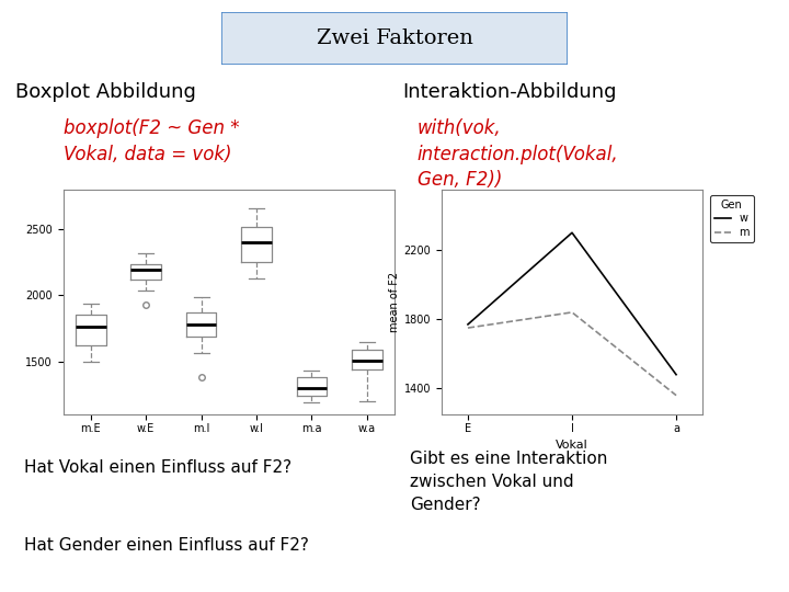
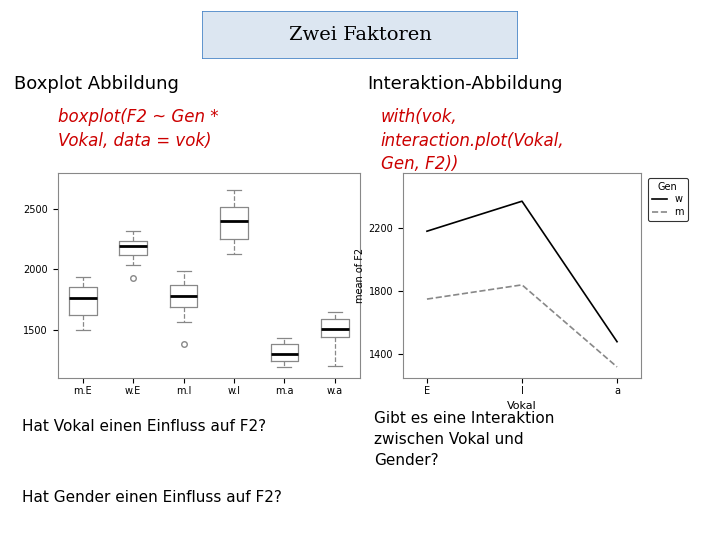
w/E: 1770 -> 2180
w/I: 2300 -> 2370
m/a: 1360 -> 1320
